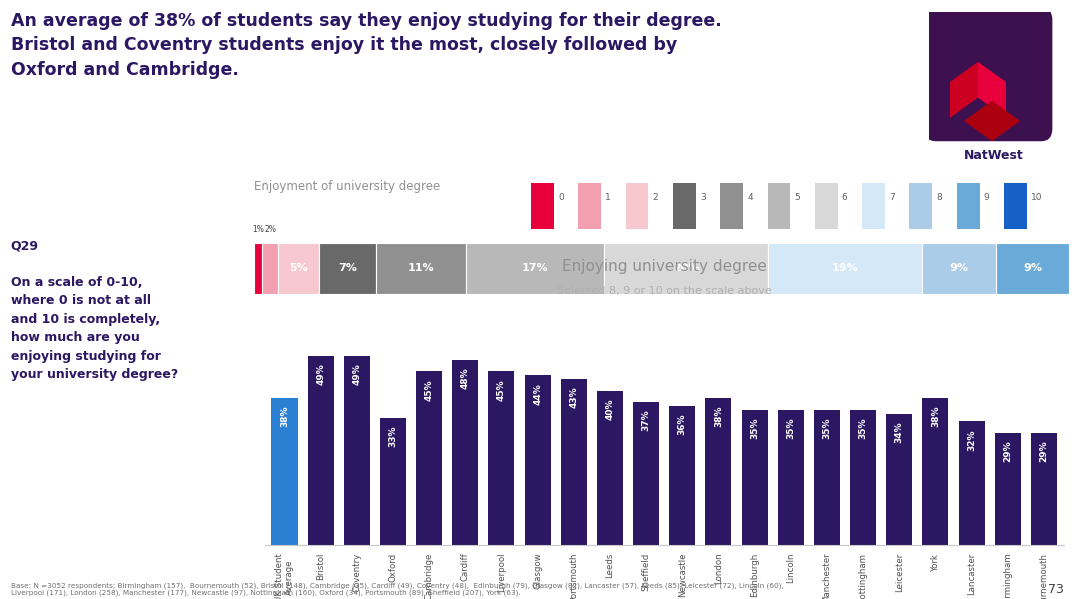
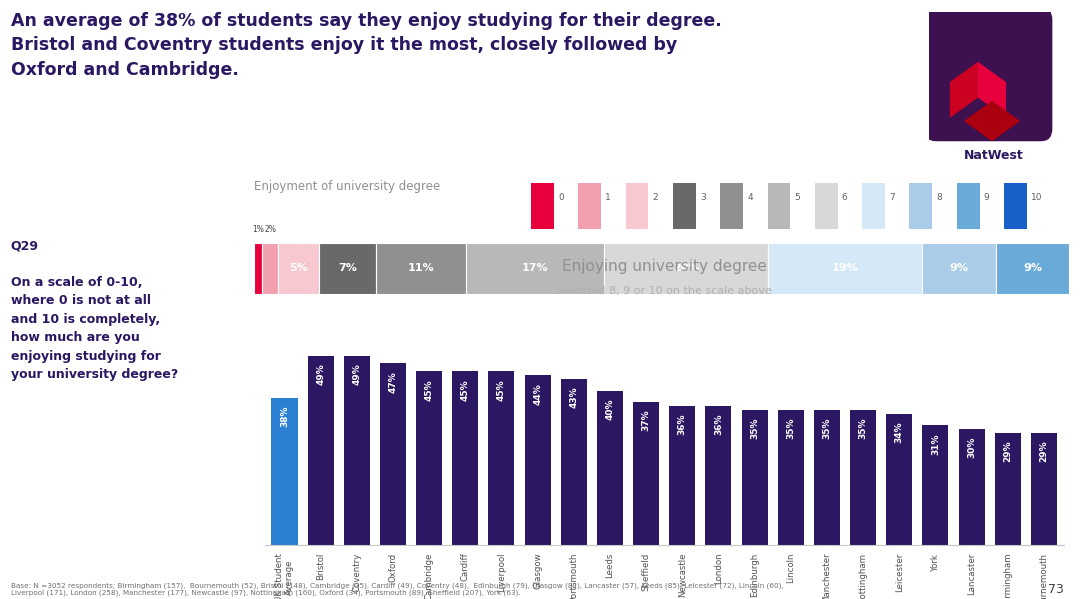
Oxford: 33% -> 47%
Cardiff: 48% -> 45%
London: 38% -> 36%
York: 38% -> 31%
Lancaster: 32% -> 30%
